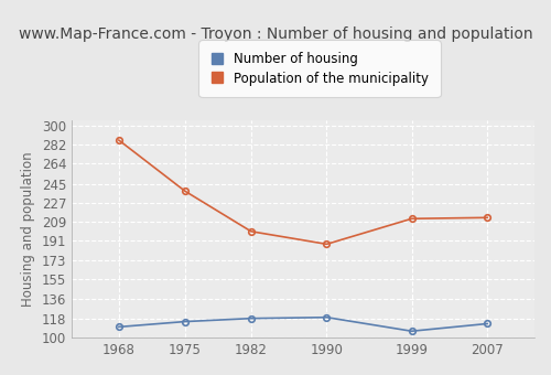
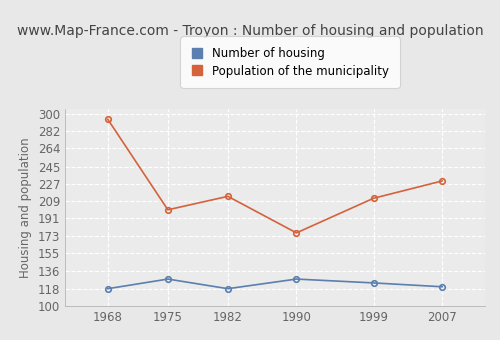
Number of housing/1968: 110 -> 118
Population of the municipality/1968: 286 -> 294
Number of housing/1975: 115 -> 128
Population of the municipality/1975: 238 -> 200
Population of the municipality/1982: 200 -> 214
Number of housing/1990: 119 -> 128
Population of the municipality/1990: 188 -> 176
Number of housing/1999: 106 -> 124
Number of housing/2007: 113 -> 120
Population of the municipality/2007: 213 -> 230
